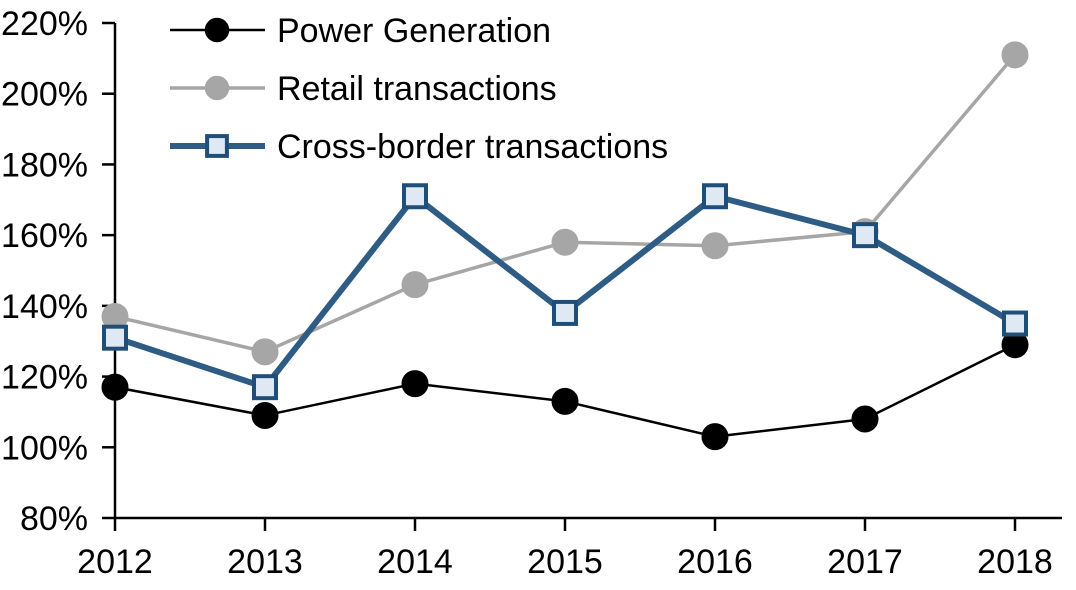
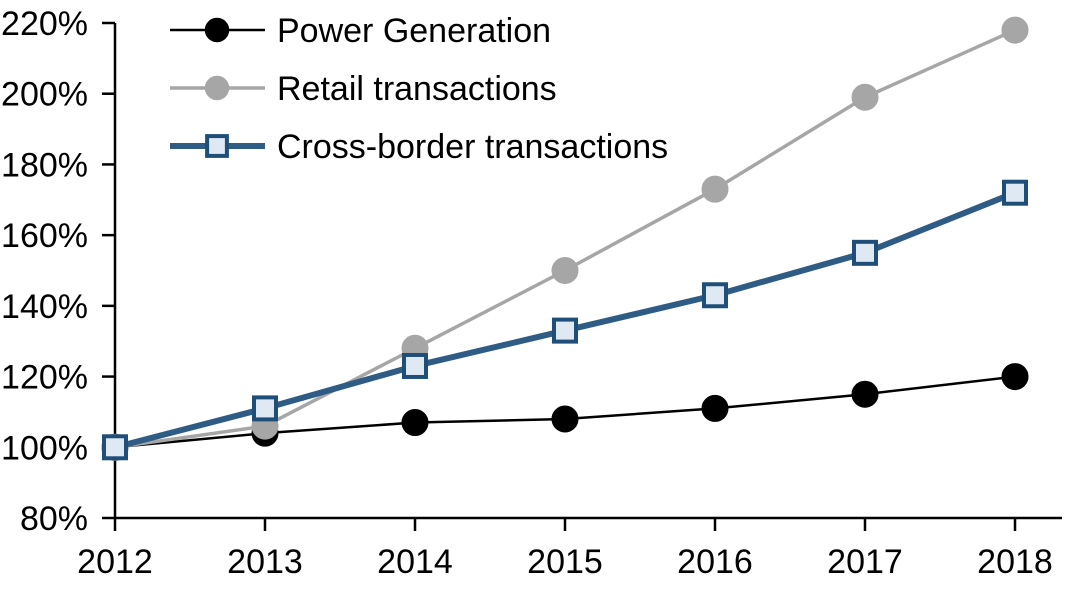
Power Generation/2012: 117% -> 100%
Retail transactions/2012: 137% -> 100%
Cross-border transactions/2012: 131% -> 100%
Power Generation/2013: 109% -> 104%
Retail transactions/2013: 127% -> 106%
Cross-border transactions/2013: 117% -> 111%
Power Generation/2014: 118% -> 107%
Retail transactions/2014: 146% -> 128%
Cross-border transactions/2014: 171% -> 123%
Power Generation/2015: 113% -> 108%
Retail transactions/2015: 158% -> 150%
Cross-border transactions/2015: 138% -> 133%
Power Generation/2016: 103% -> 111%
Retail transactions/2016: 157% -> 173%
Cross-border transactions/2016: 171% -> 143%
Power Generation/2017: 108% -> 115%
Retail transactions/2017: 161% -> 199%
Cross-border transactions/2017: 160% -> 155%
Power Generation/2018: 129% -> 120%
Retail transactions/2018: 211% -> 218%
Cross-border transactions/2018: 135% -> 172%
